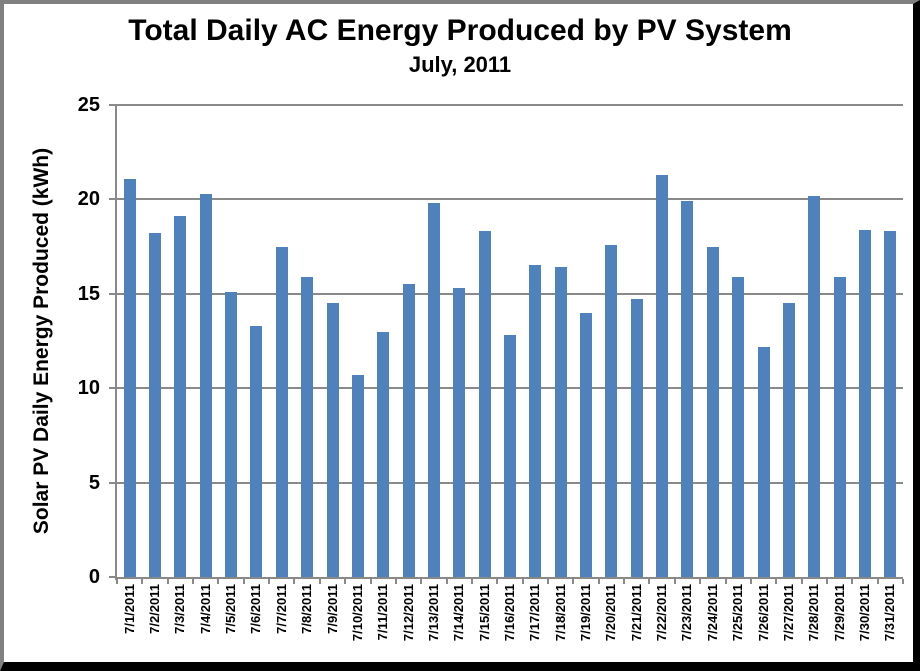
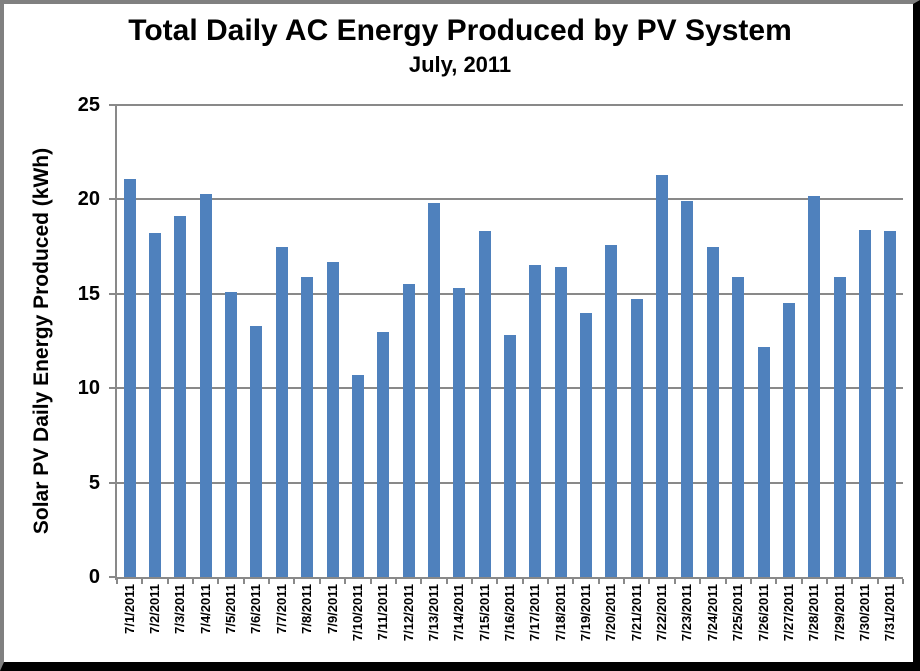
7/9/2011: 14.5 -> 16.7
